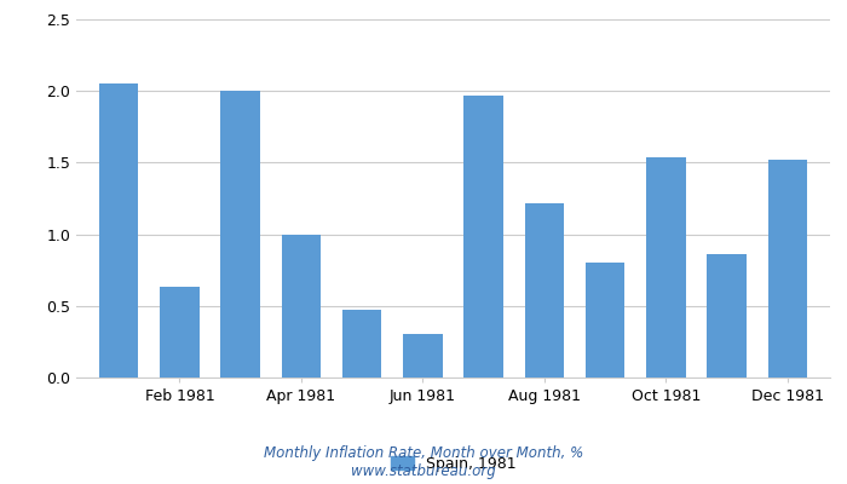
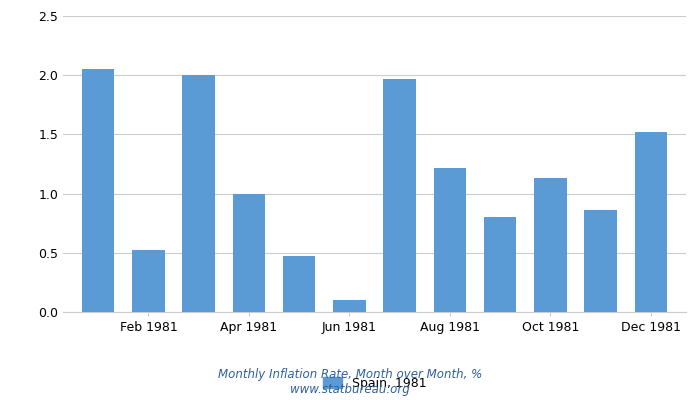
Feb 1981: 0.63 -> 0.52
Jun 1981: 0.30 -> 0.10
Oct 1981: 1.54 -> 1.13
